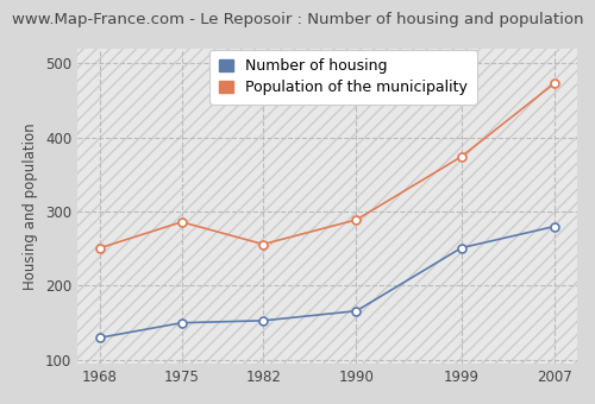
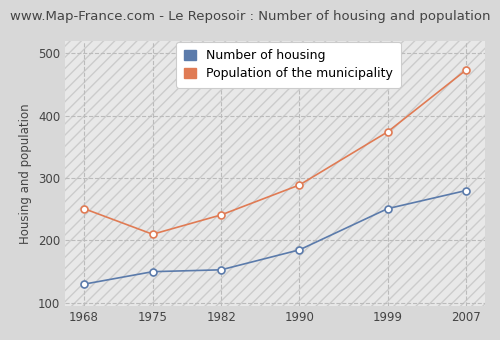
Population of the municipality/1975: 286 -> 210
Population of the municipality/1982: 256 -> 241
Number of housing/1990: 166 -> 185
